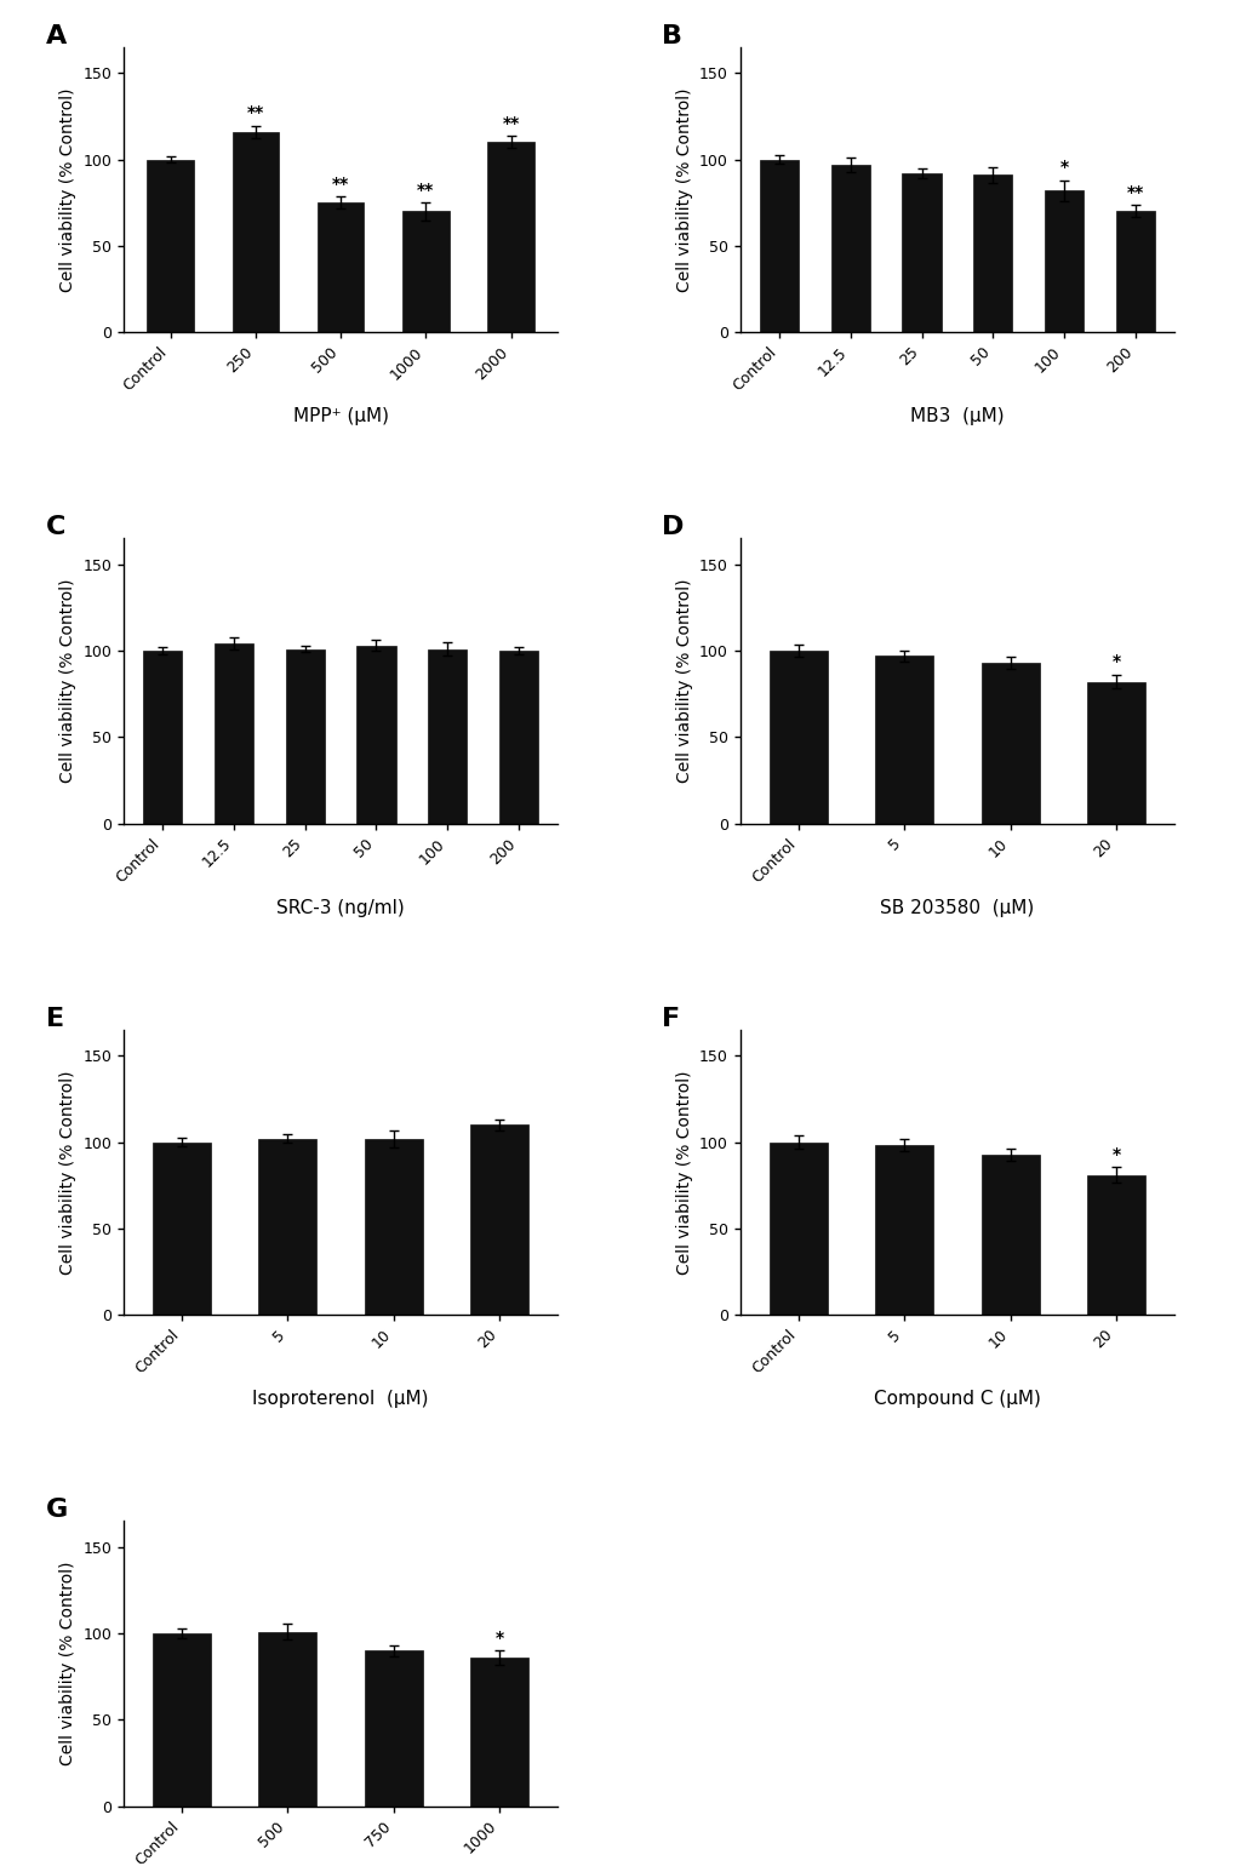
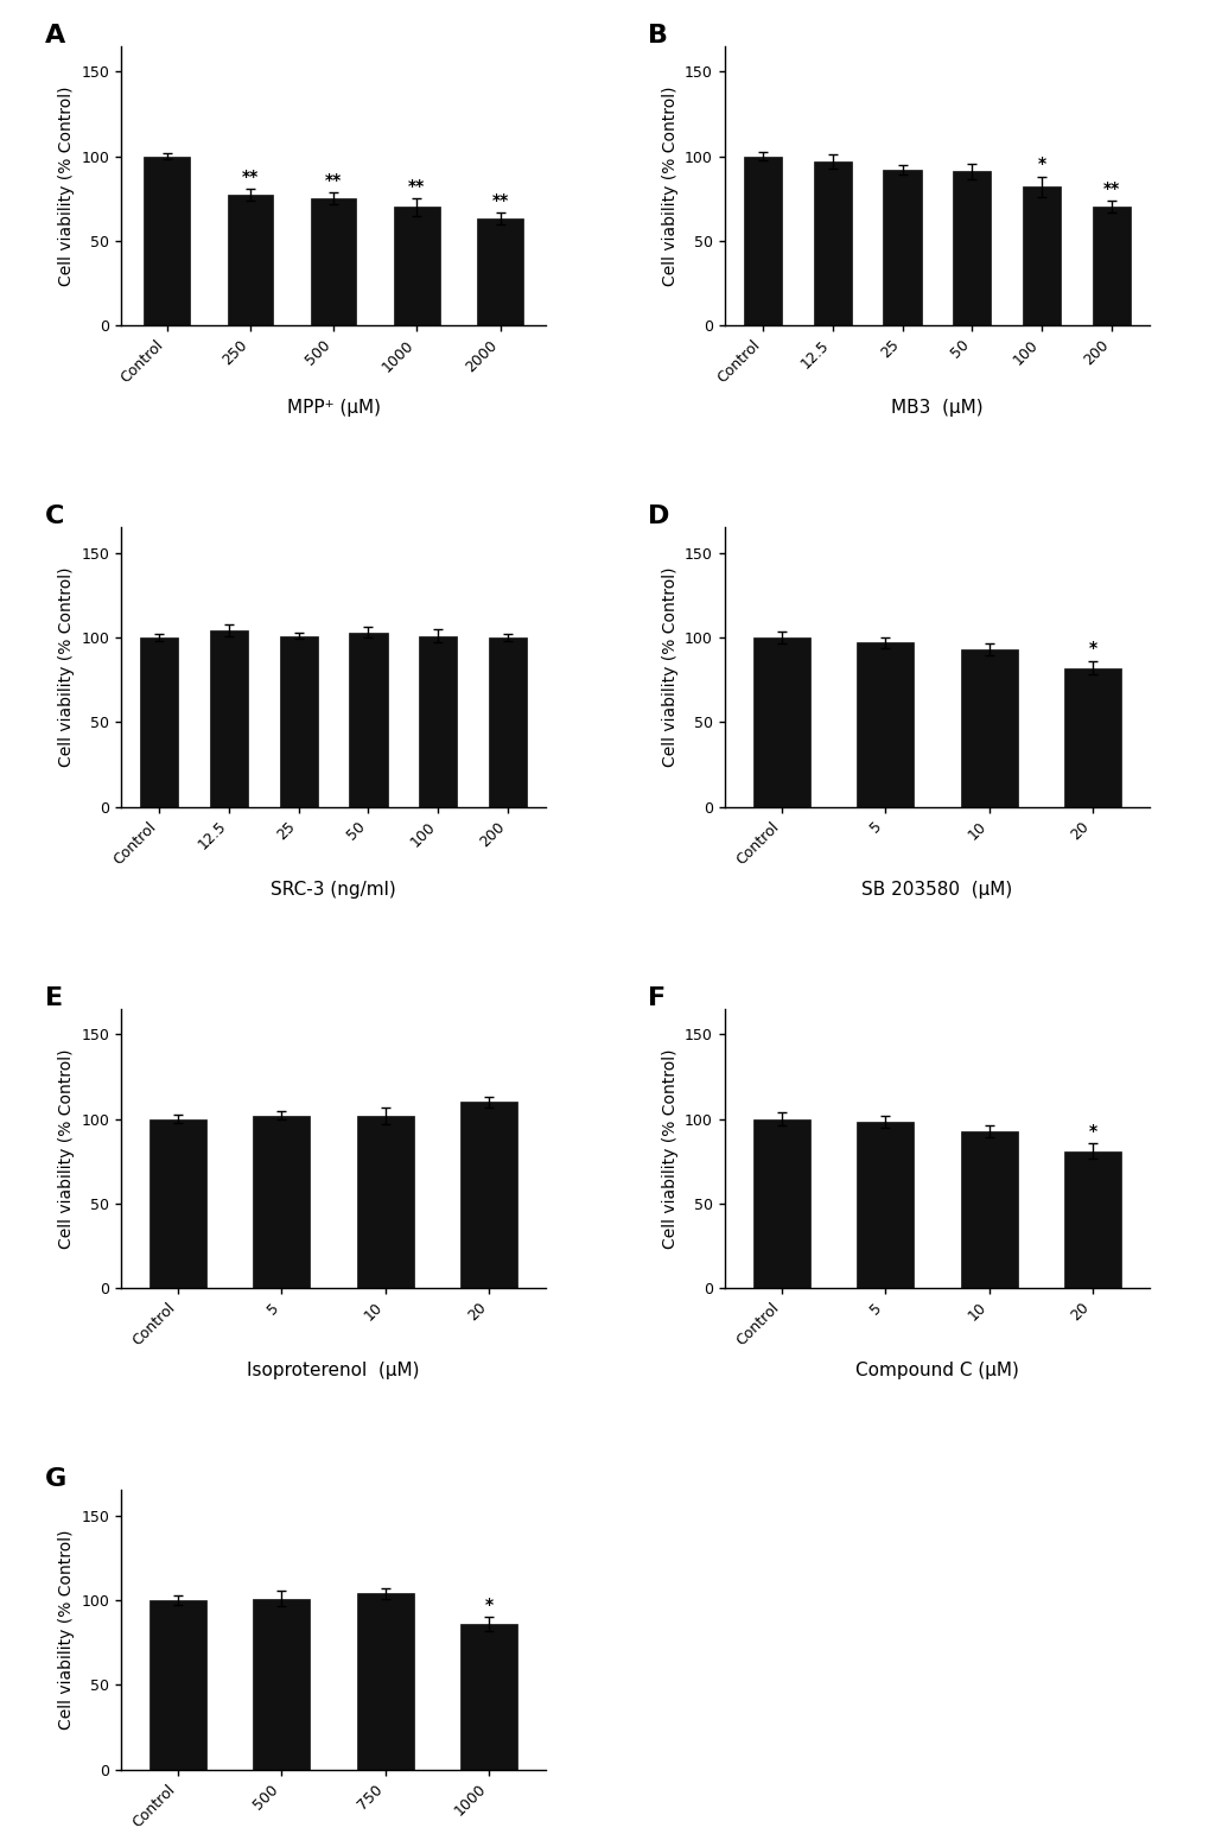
250: 116 -> 77
2000: 110 -> 63
750: 90 -> 104
